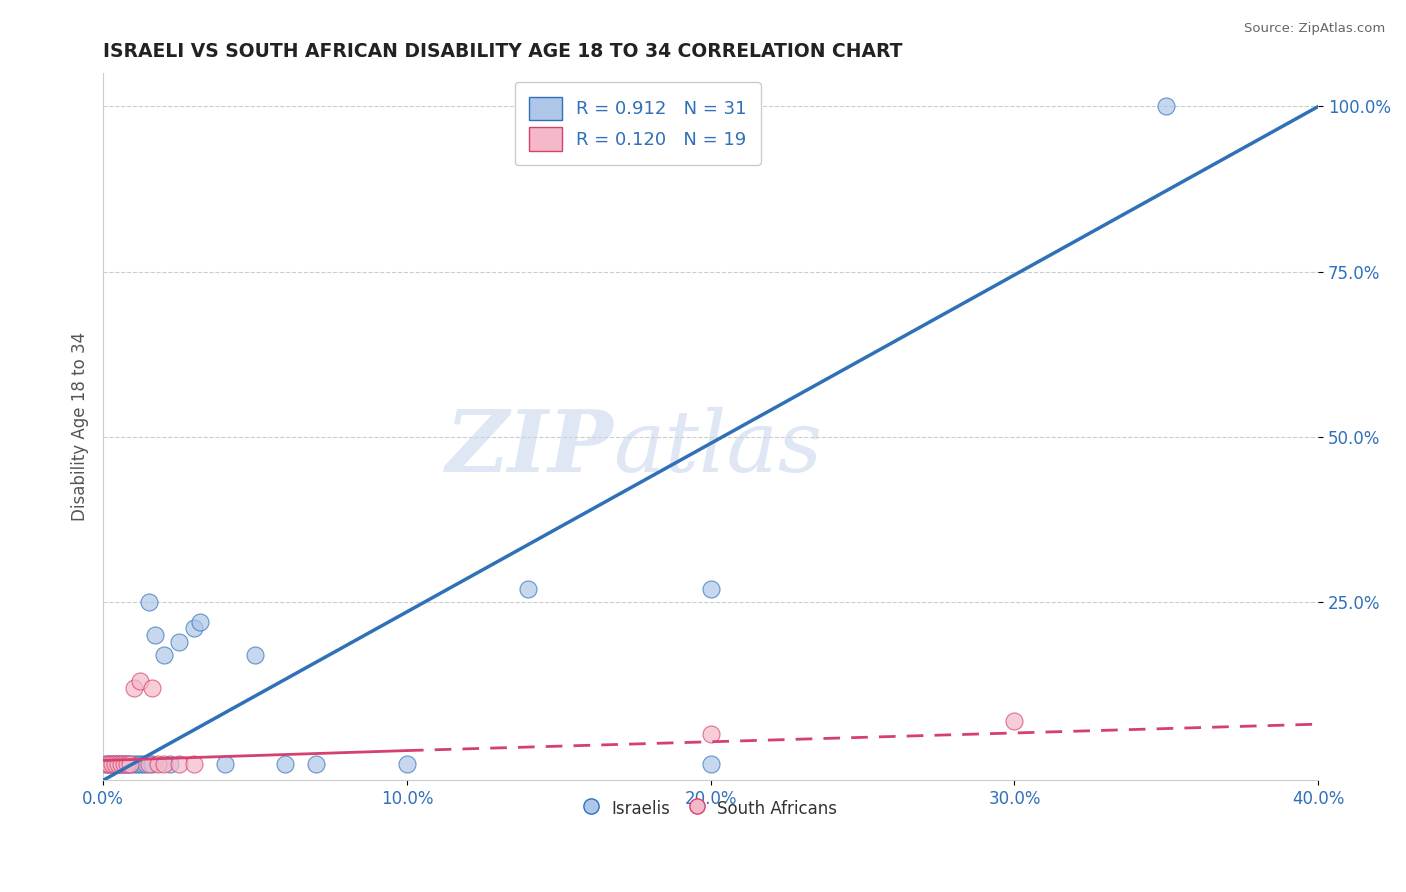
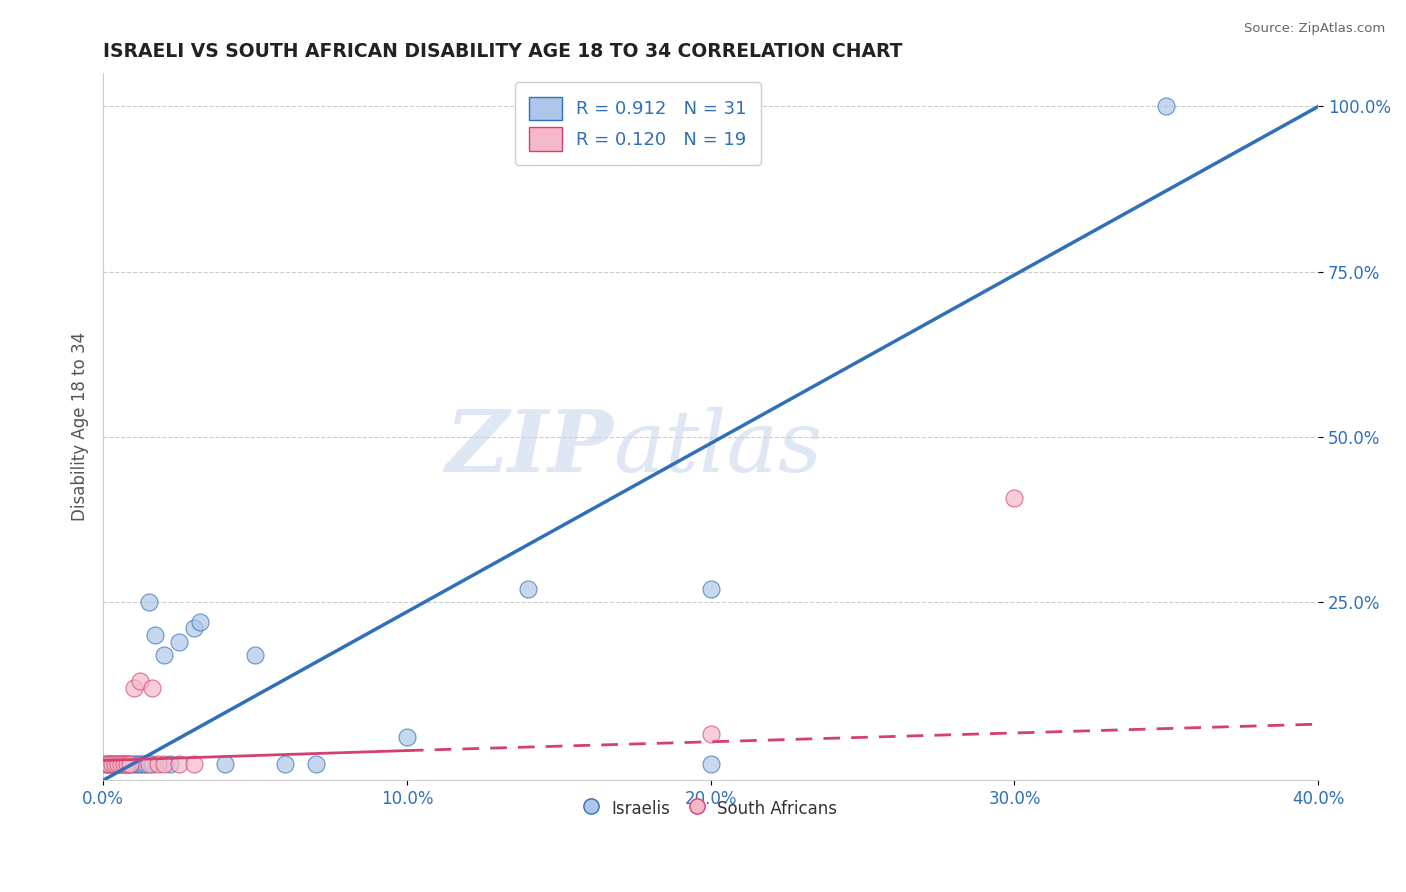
Israelis/10.0%: 0.5% -> 4.6%
South Africans/30.0%: 7.0% -> 40.8%
